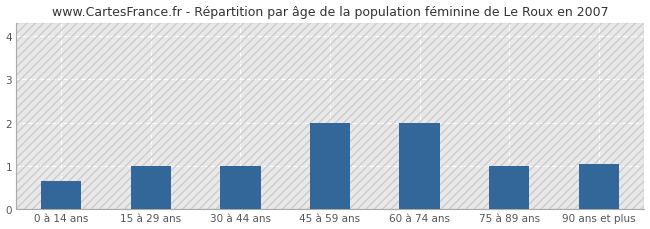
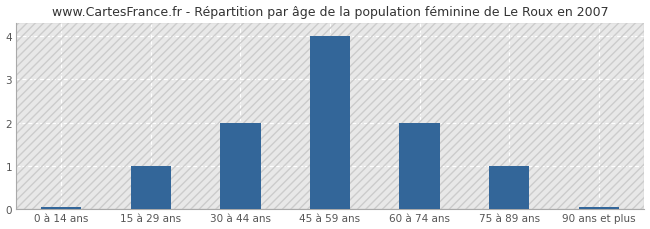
0 à 14 ans: 0.65 -> 0.05
30 à 44 ans: 1.00 -> 2.00
45 à 59 ans: 2.00 -> 4.00
90 ans et plus: 1.05 -> 0.05
